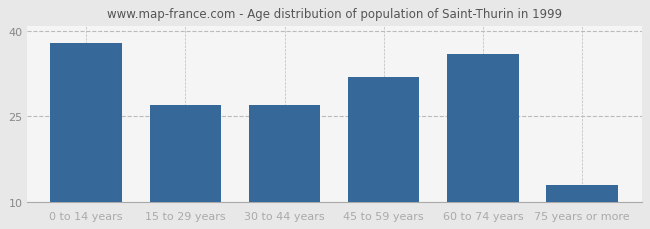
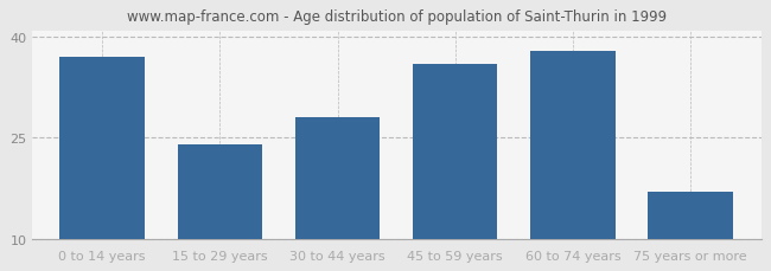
0 to 14 years: 38 -> 37
15 to 29 years: 27 -> 24
30 to 44 years: 27 -> 28
45 to 59 years: 32 -> 36
60 to 74 years: 36 -> 38
75 years or more: 13 -> 17
